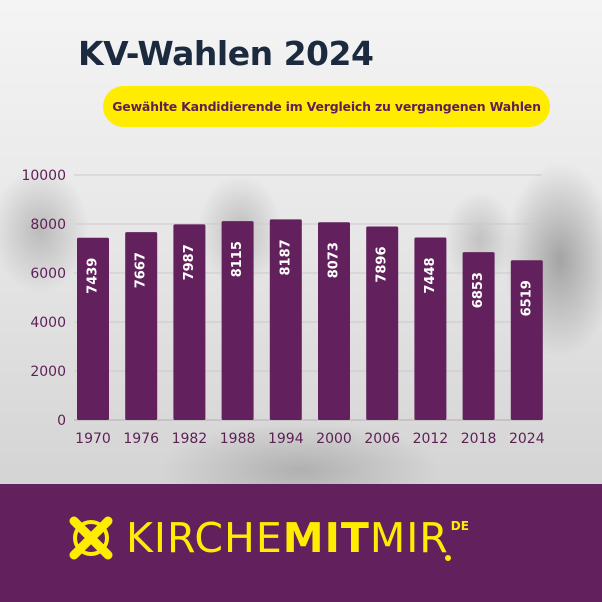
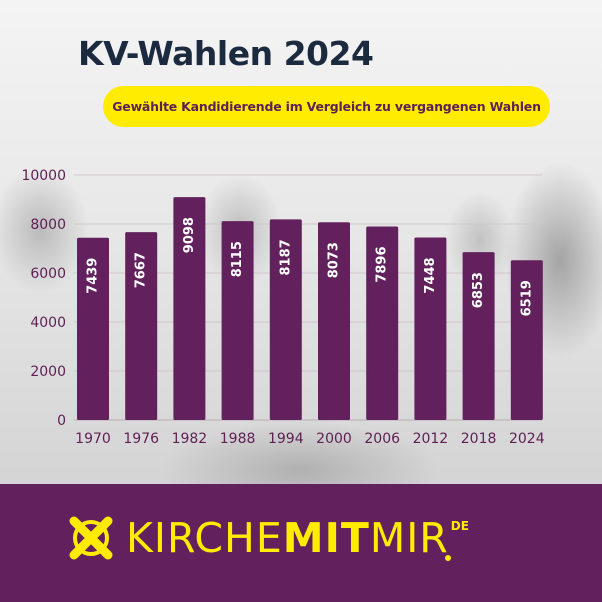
1982: 7987 -> 9098
